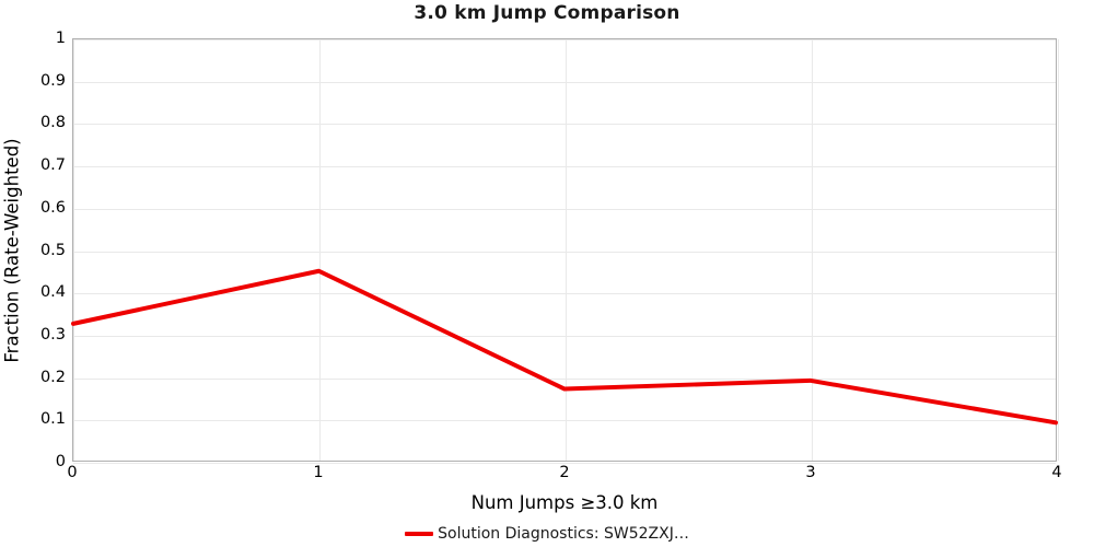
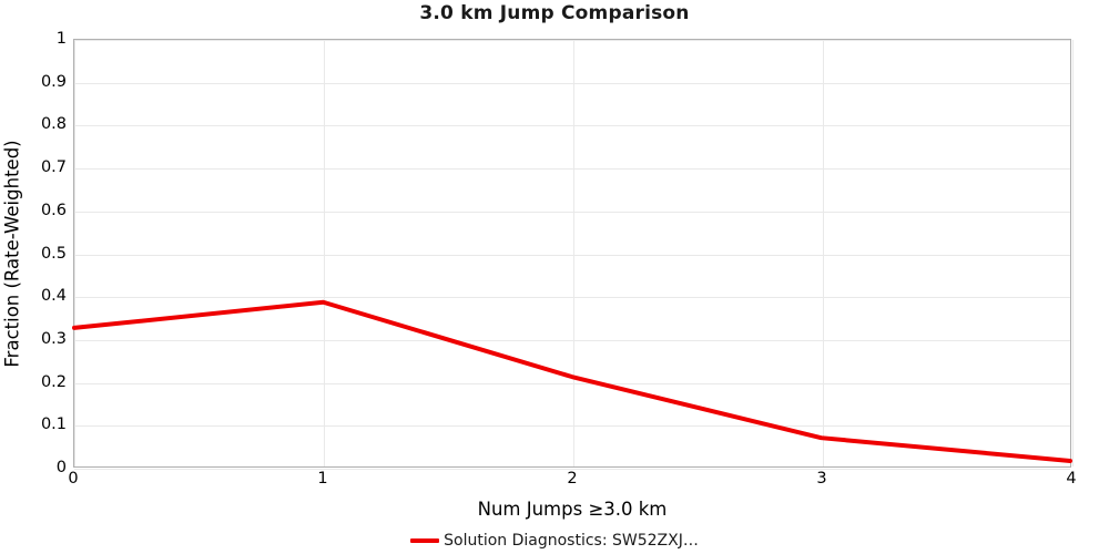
1: 0.45 -> 0.39
2: 0.17 -> 0.21
3: 0.19 -> 0.07
4: 0.09 -> 0.01
